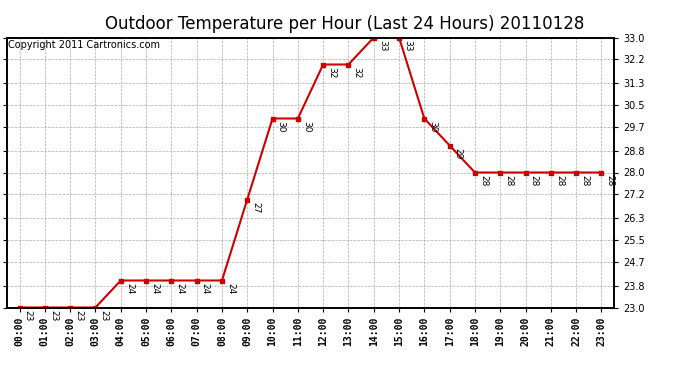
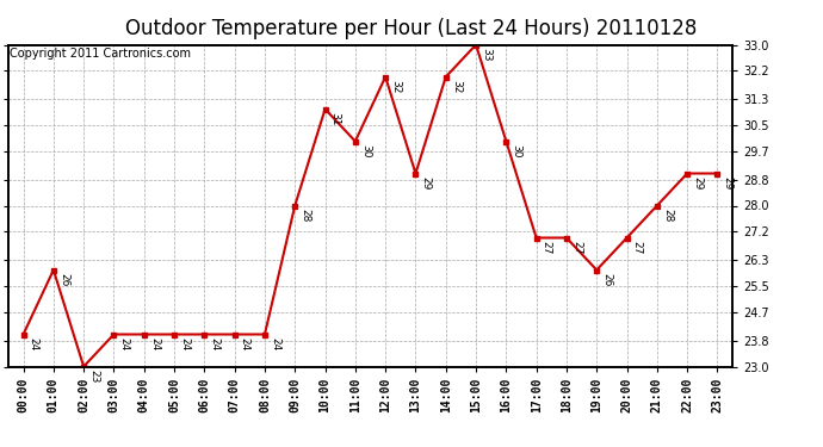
00:00: 23 -> 24
01:00: 23 -> 26
03:00: 23 -> 24
09:00: 27 -> 28
10:00: 30 -> 31
13:00: 32 -> 29
14:00: 33 -> 32
17:00: 29 -> 27
18:00: 28 -> 27
19:00: 28 -> 26
20:00: 28 -> 27
22:00: 28 -> 29
23:00: 28 -> 29
